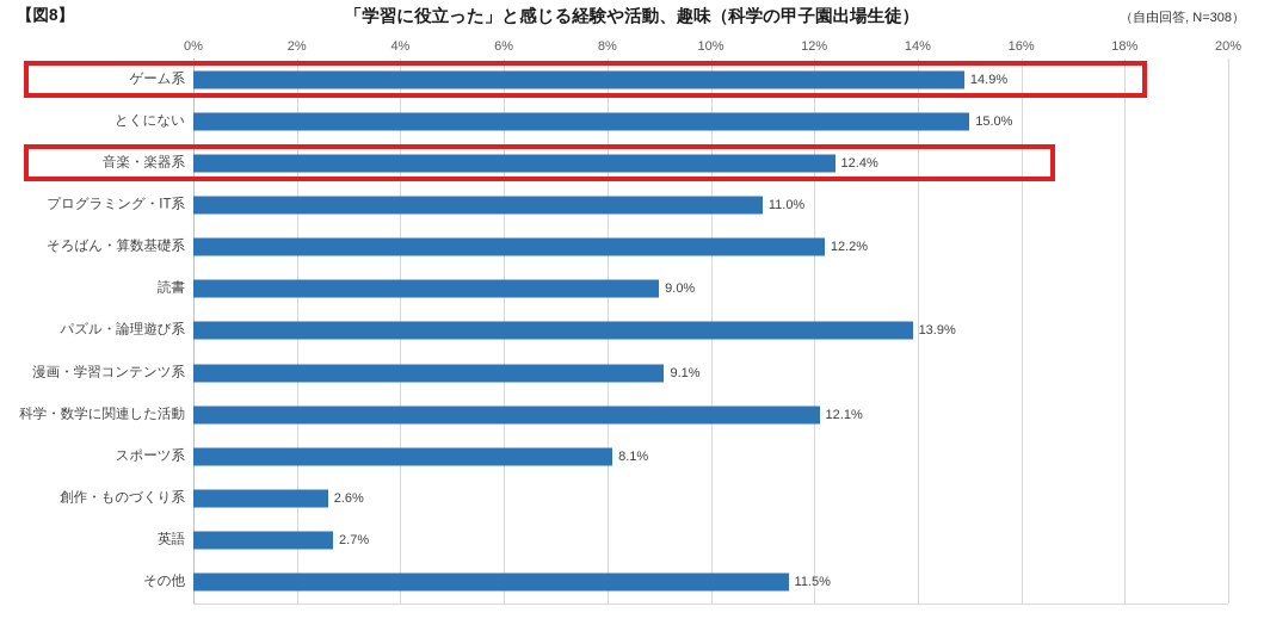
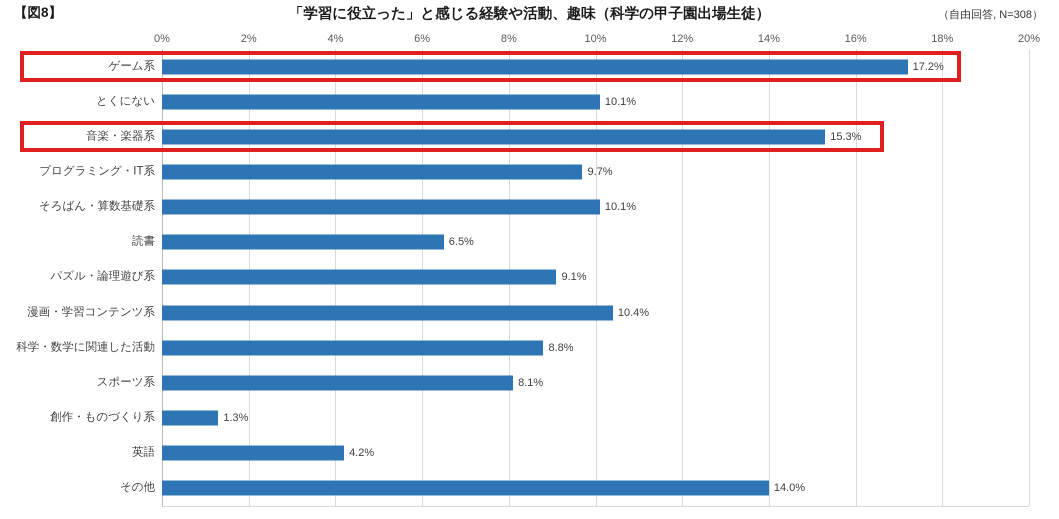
ゲーム系: 14.9% -> 17.2%
とくにない: 15.0% -> 10.1%
音楽・楽器系: 12.4% -> 15.3%
プログラミング・IT系: 11.0% -> 9.7%
そろばん・算数基礎系: 12.2% -> 10.1%
読書: 9.0% -> 6.5%
パズル・論理遊び系: 13.9% -> 9.1%
漫画・学習コンテンツ系: 9.1% -> 10.4%
科学・数学に関連した活動: 12.1% -> 8.8%
創作・ものづくり系: 2.6% -> 1.3%
英語: 2.7% -> 4.2%
その他: 11.5% -> 14.0%
